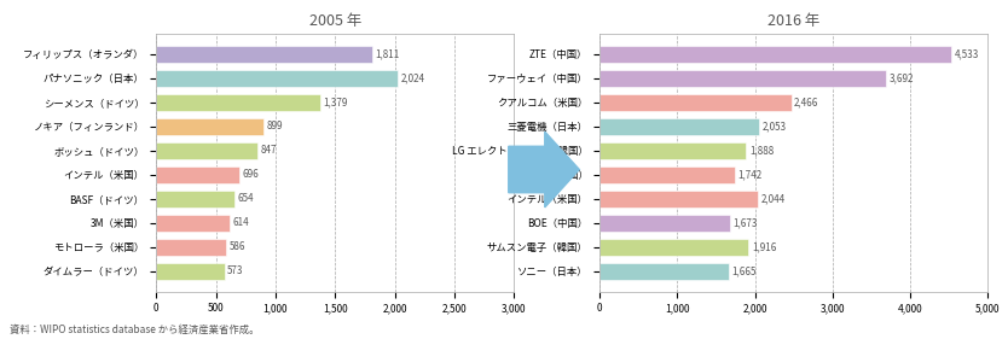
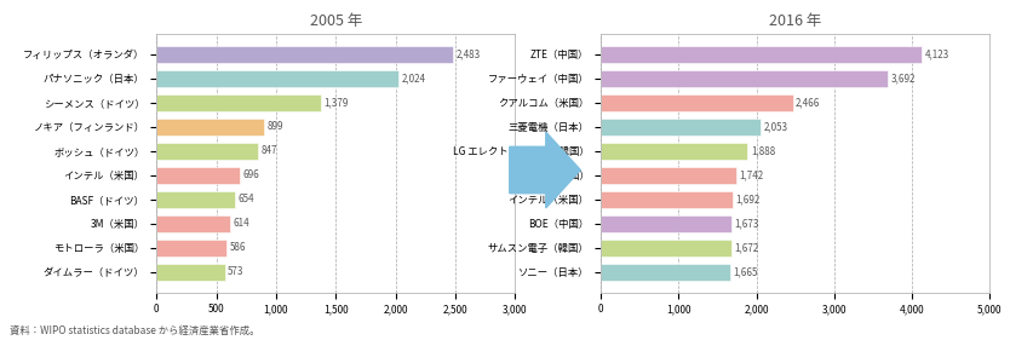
2005 年/フィリップス（オランダ）: 1,811 -> 2,483
2016 年/ZTE（中国）: 4,533 -> 4,123
2016 年/インテル（米国）: 2,044 -> 1,692
2016 年/サムスン電子（韓国）: 1,916 -> 1,672
